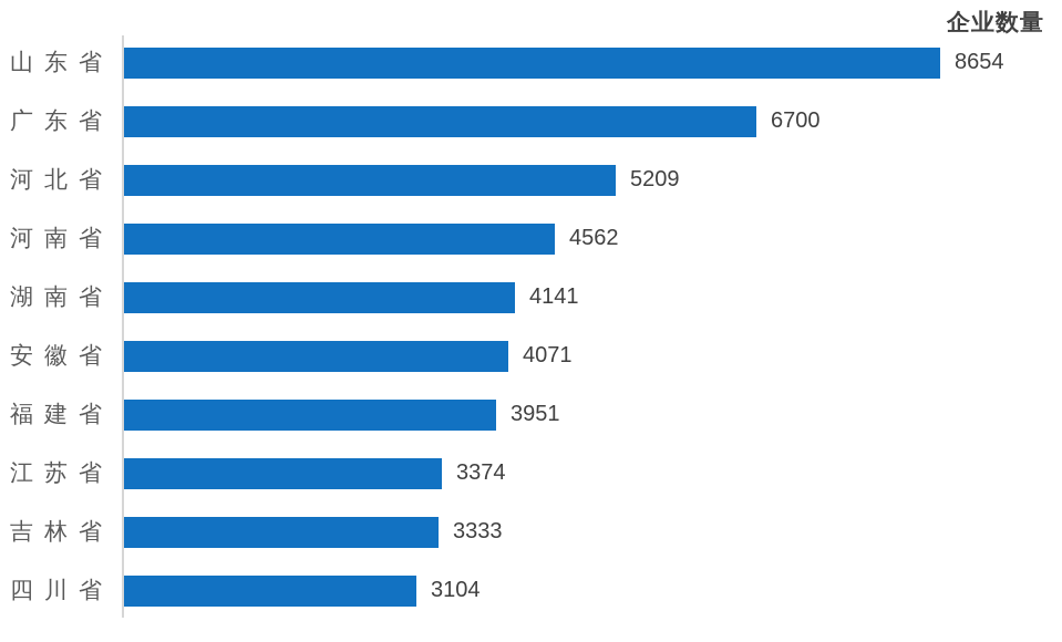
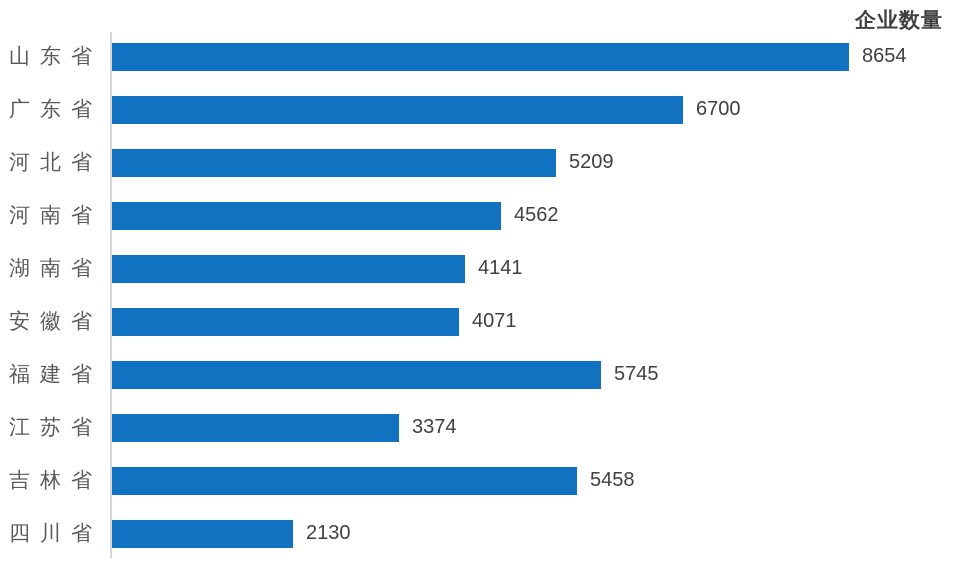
福建省: 3951 -> 5745
吉林省: 3333 -> 5458
四川省: 3104 -> 2130
